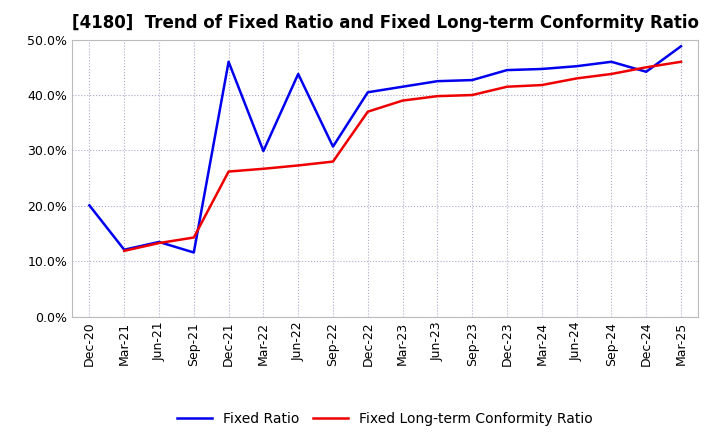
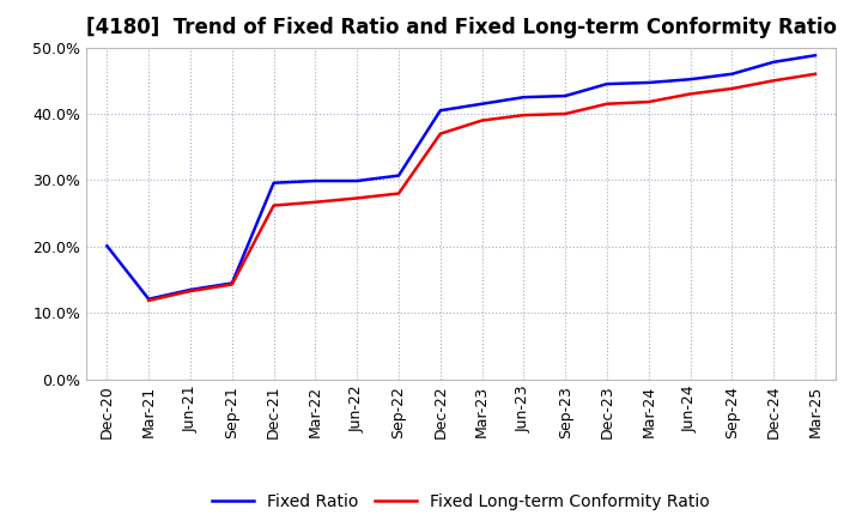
Fixed Ratio/Sep-21: 11.6% -> 14.5%
Fixed Ratio/Dec-21: 46.0% -> 29.6%
Fixed Ratio/Jun-22: 43.8% -> 29.9%
Fixed Ratio/Dec-24: 44.2% -> 47.8%
